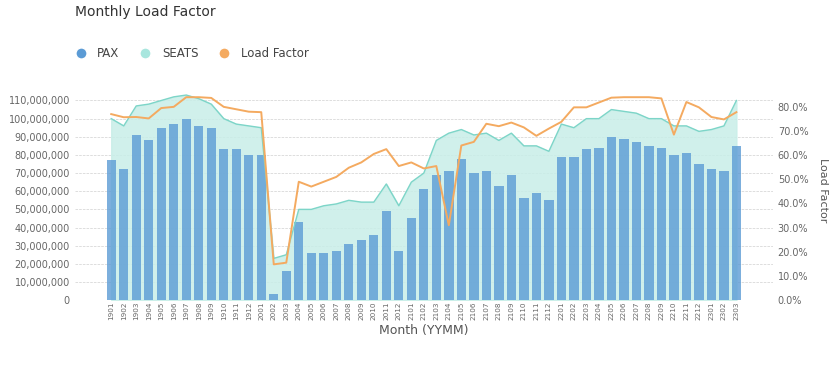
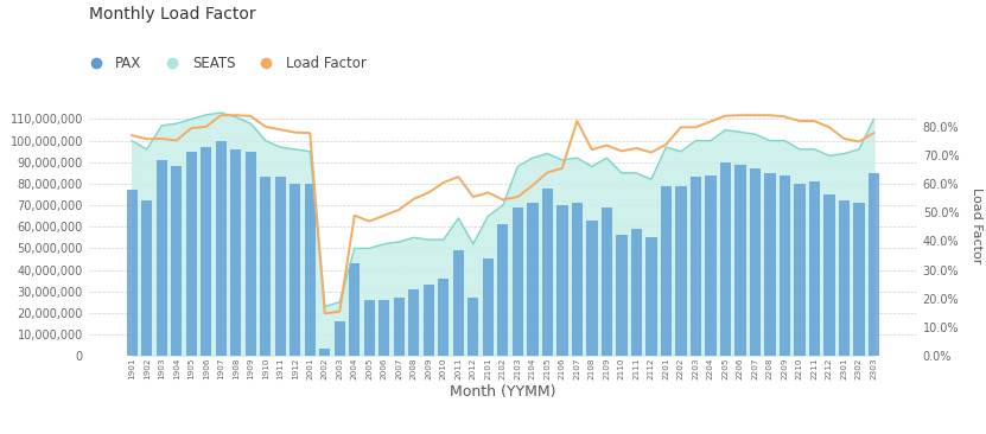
Load Factor/2104: 31.0% -> 59.5%
Load Factor/2107: 73.0% -> 82.0%
Load Factor/2111: 68.0% -> 72.5%
Load Factor/2210: 68.5% -> 82.0%
